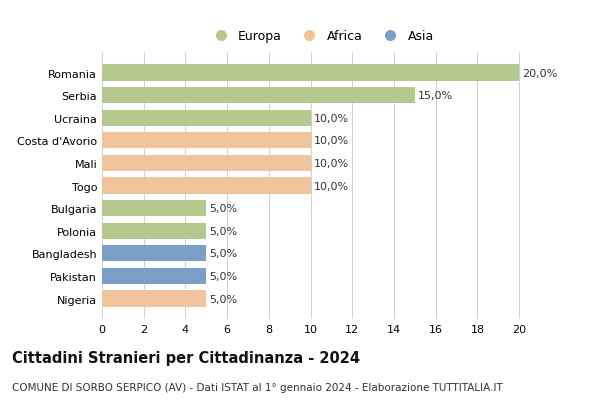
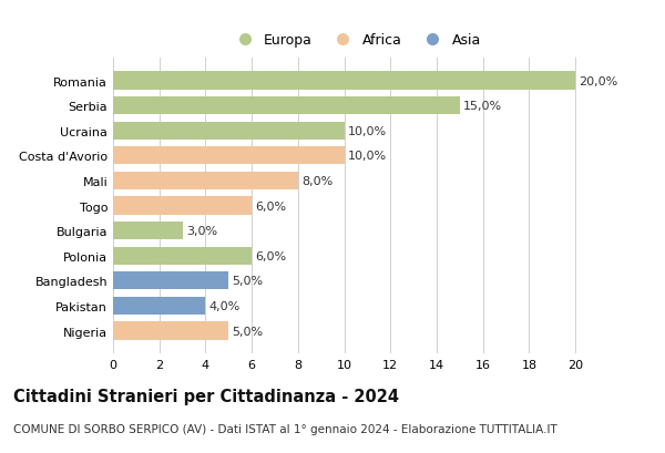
Mali: 10,0% -> 8,0%
Togo: 10,0% -> 6,0%
Bulgaria: 5,0% -> 3,0%
Polonia: 5,0% -> 6,0%
Pakistan: 5,0% -> 4,0%
